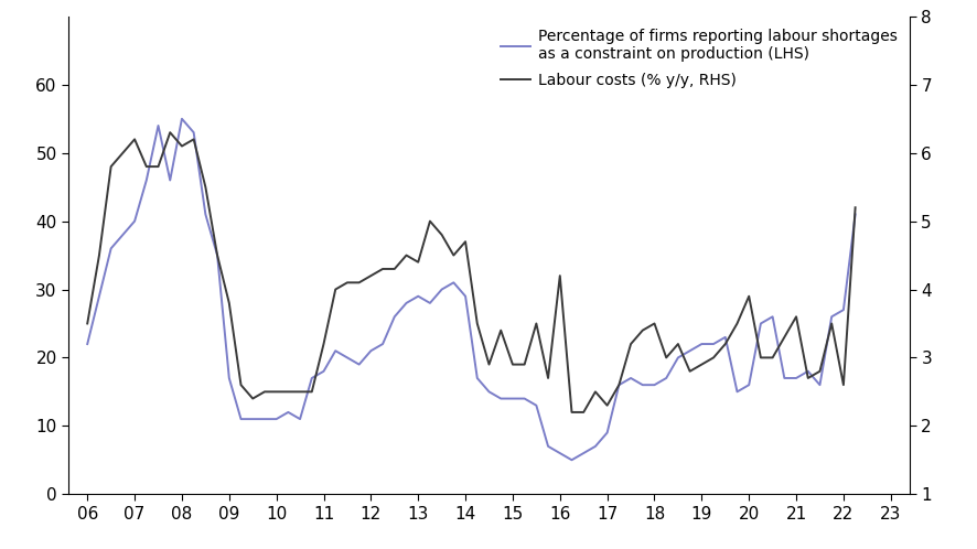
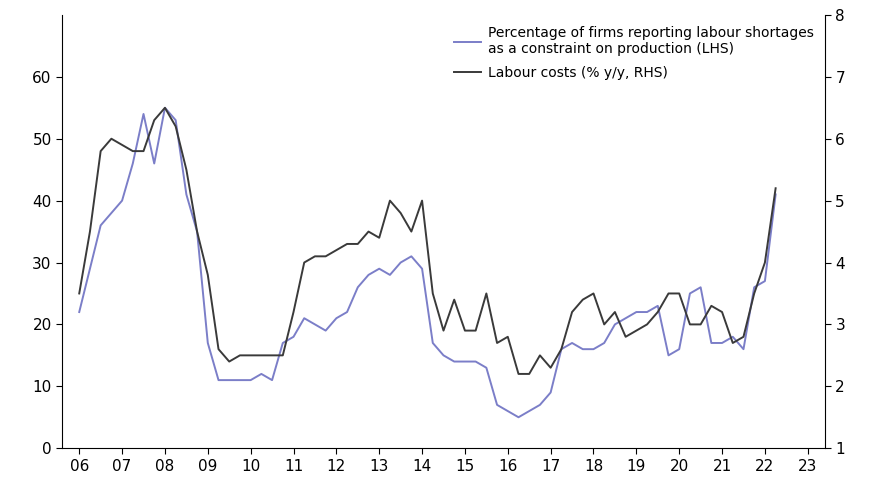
Labour costs (% y/y, RHS)/07: 6.2 -> 5.9
Labour costs (% y/y, RHS)/08: 6.1 -> 6.5
Labour costs (% y/y, RHS)/14: 4.7 -> 5.0
Labour costs (% y/y, RHS)/16: 4.2 -> 2.8
Labour costs (% y/y, RHS)/20: 3.9 -> 3.5
Labour costs (% y/y, RHS)/21: 3.6 -> 3.2
Labour costs (% y/y, RHS)/22: 2.6 -> 4.0
